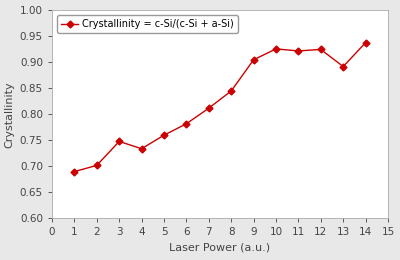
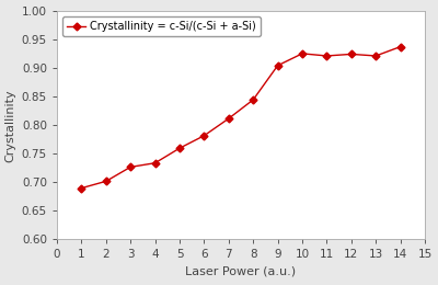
3: 0.748 -> 0.727
13: 0.892 -> 0.922
